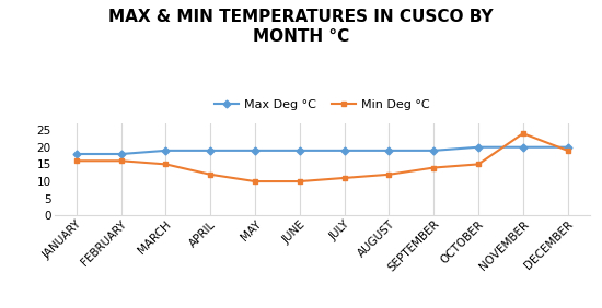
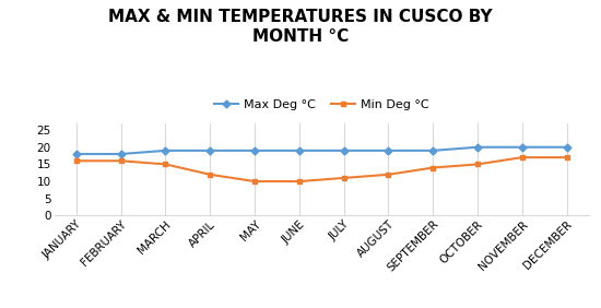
Min Deg °C/NOVEMBER: 24 -> 17
Min Deg °C/DECEMBER: 19 -> 17
